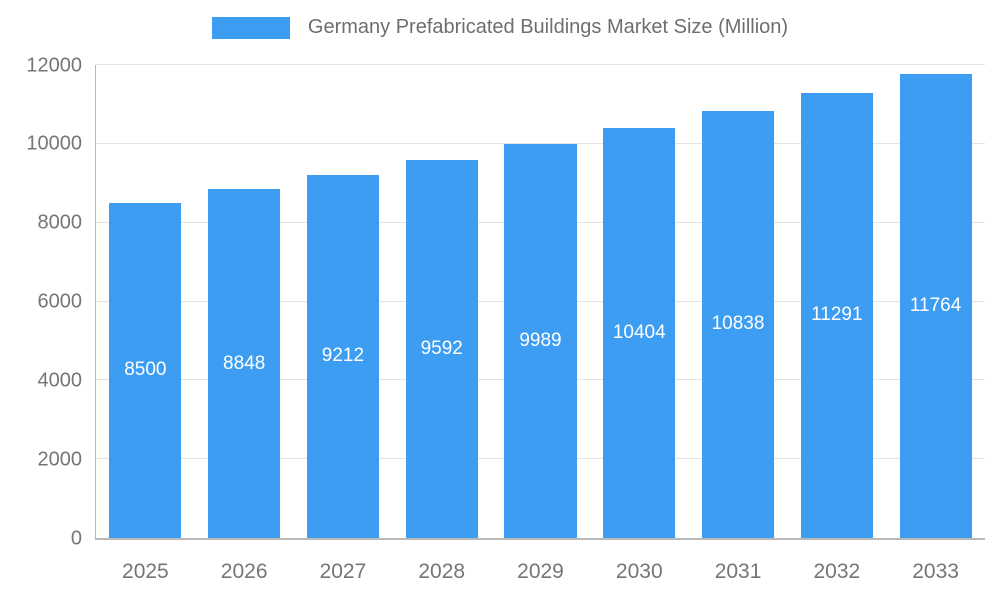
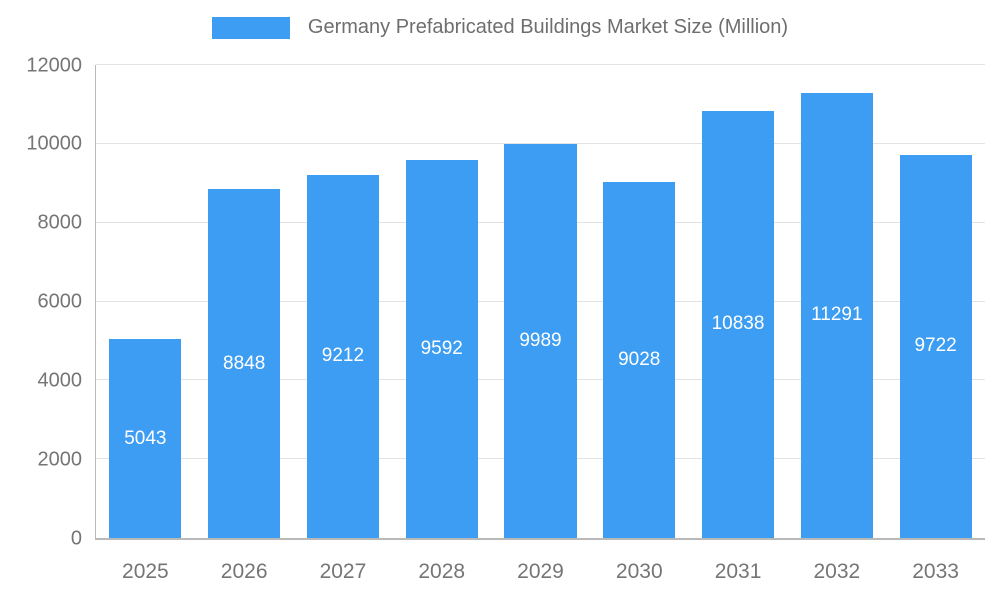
2025: 8500 -> 5043
2030: 10404 -> 9028
2033: 11764 -> 9722
